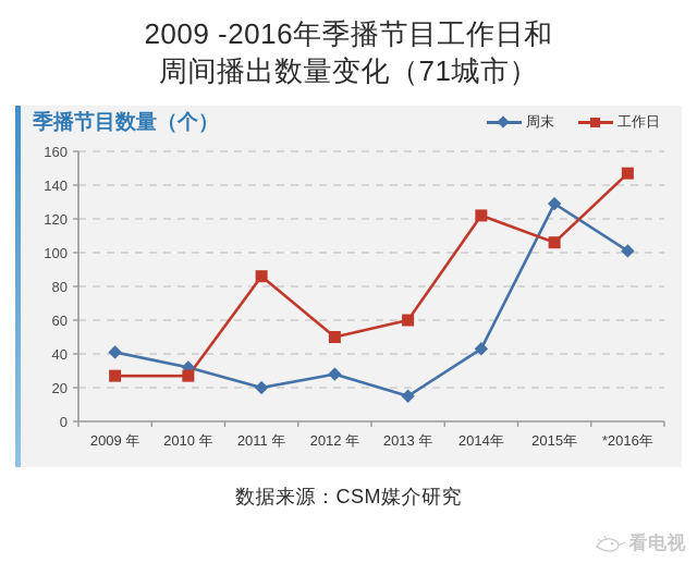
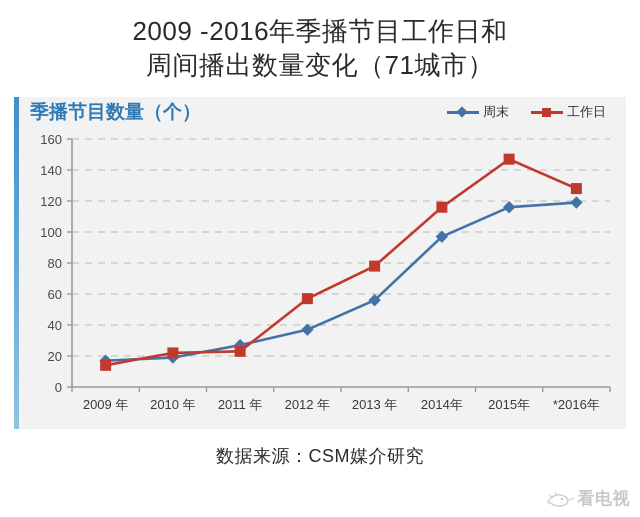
周末/2009 年: 41 -> 17
工作日/2009 年: 27 -> 14
周末/2010 年: 32 -> 19
工作日/2010 年: 27 -> 22
周末/2011 年: 20 -> 27
工作日/2011 年: 86 -> 23
周末/2012 年: 28 -> 37
工作日/2012 年: 50 -> 57
周末/2013 年: 15 -> 56
工作日/2013 年: 60 -> 78
周末/2014年: 43 -> 97
工作日/2014年: 122 -> 116
周末/2015年: 129 -> 116
工作日/2015年: 106 -> 147
周末/*2016年: 101 -> 119
工作日/*2016年: 147 -> 128
